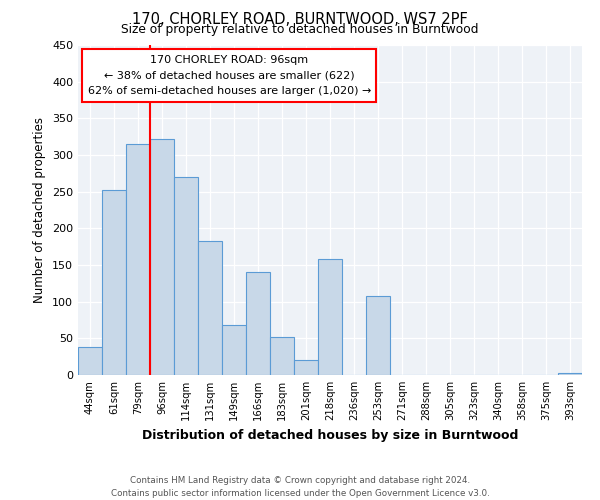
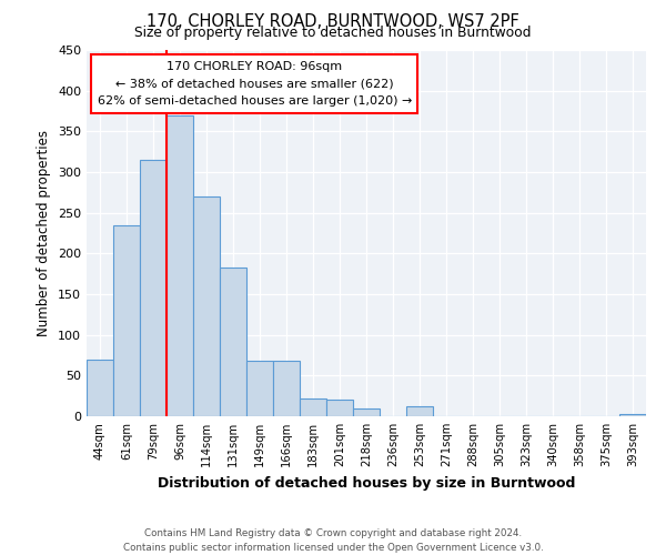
44sqm: 38 -> 70
61sqm: 252 -> 235
96sqm: 322 -> 370
166sqm: 140 -> 68
183sqm: 52 -> 22
218sqm: 158 -> 10
253sqm: 108 -> 12
